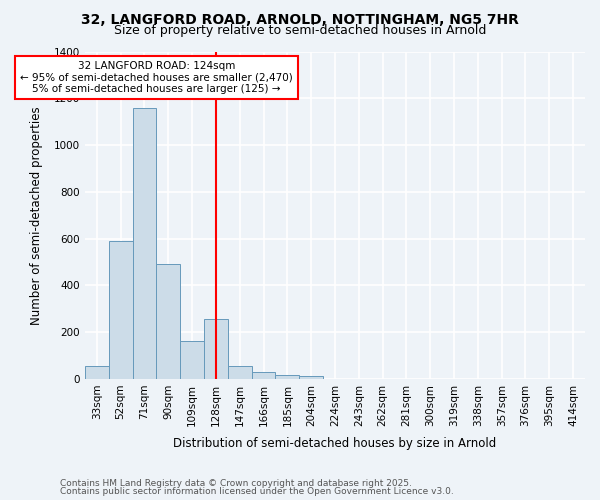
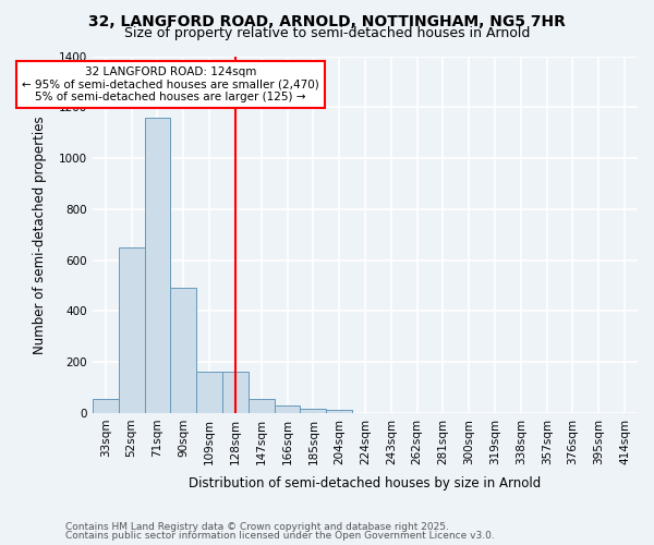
52sqm: 590 -> 650
128sqm: 255 -> 160
